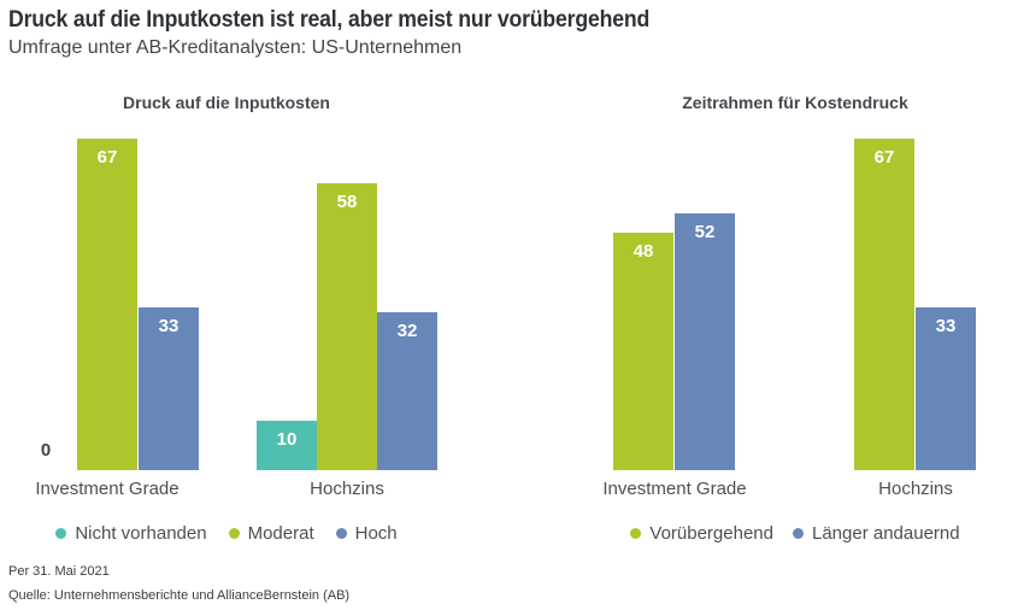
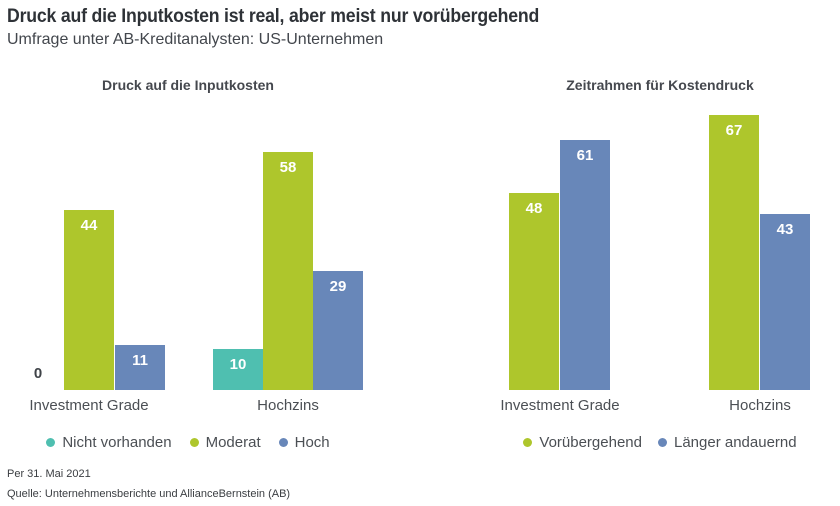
Druck auf die Inputkosten/Moderat/Investment Grade: 67 -> 44
Druck auf die Inputkosten/Hoch/Investment Grade: 33 -> 11
Druck auf die Inputkosten/Hoch/Hochzins: 32 -> 29
Zeitrahmen für Kostendruck/Länger andauernd/Investment Grade: 52 -> 61
Zeitrahmen für Kostendruck/Länger andauernd/Hochzins: 33 -> 43
